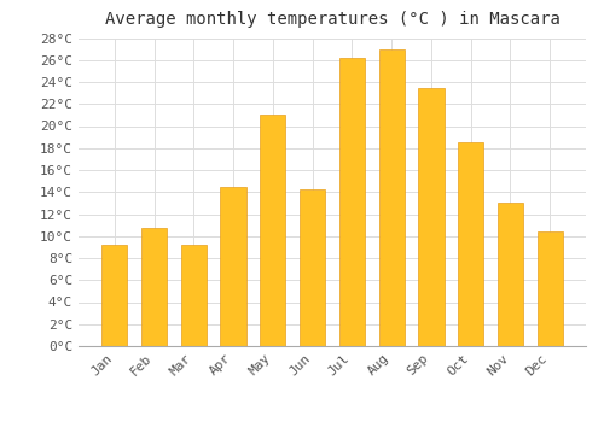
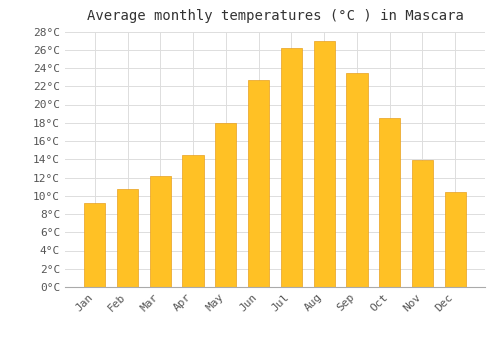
Mar: 9.2°C -> 12.2°C
May: 21.0°C -> 18.0°C
Jun: 14.2°C -> 22.7°C
Nov: 13.0°C -> 13.9°C
